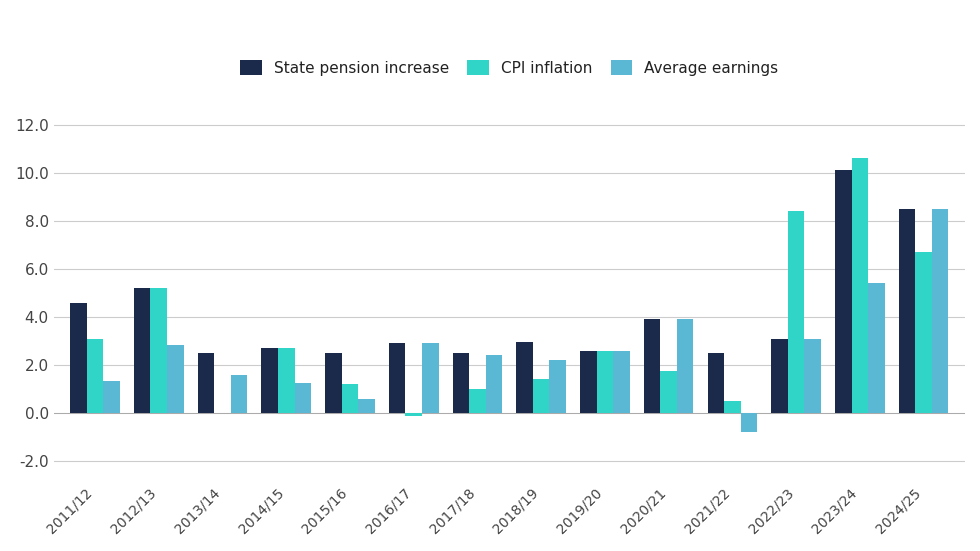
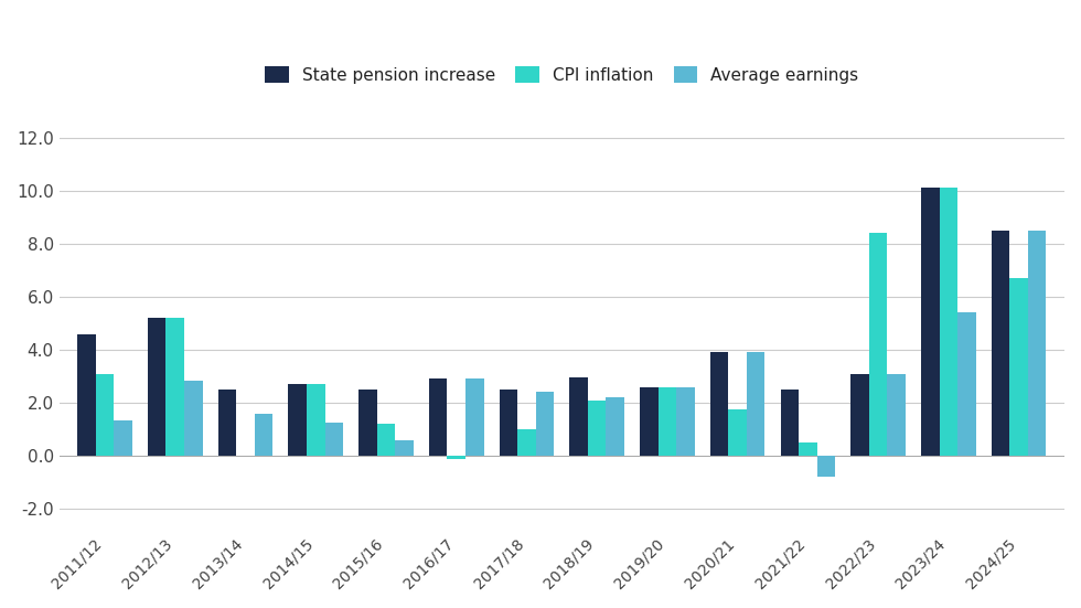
CPI inflation/2018/19: 1.40 -> 2.10
CPI inflation/2023/24: 10.60 -> 10.10
